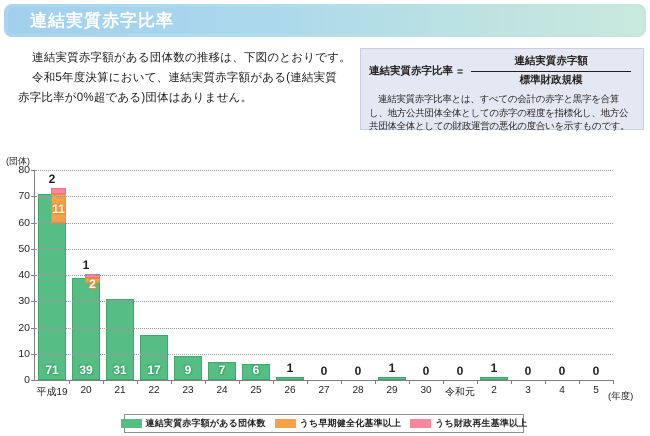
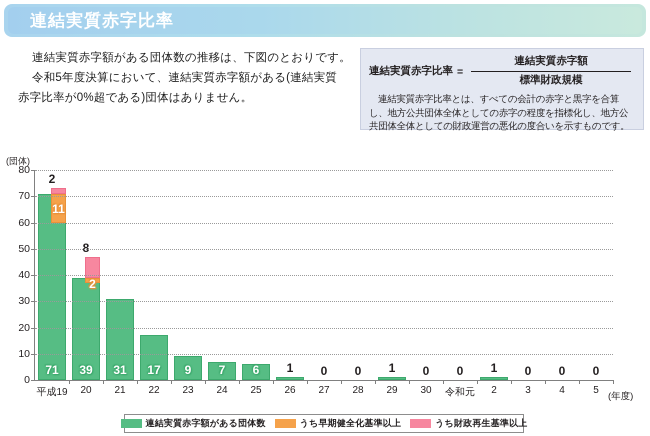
うち財政再生基準以上/20: 1 -> 8
